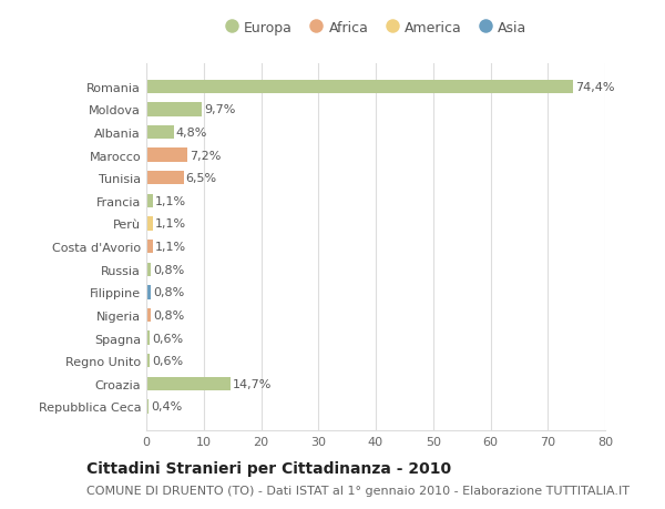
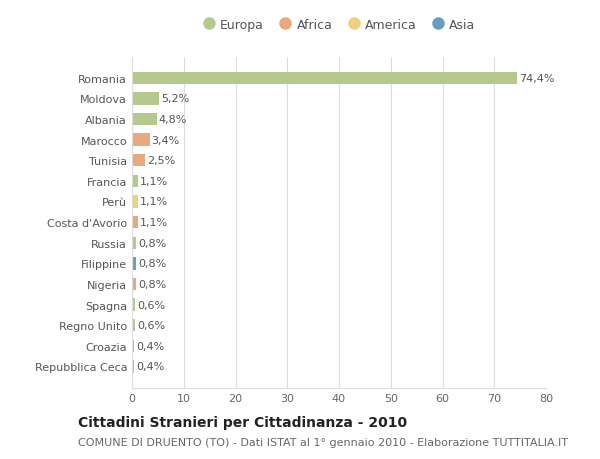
Moldova: 9,7% -> 5,2%
Marocco: 7,2% -> 3,4%
Tunisia: 6,5% -> 2,5%
Croazia: 14,7% -> 0,4%
